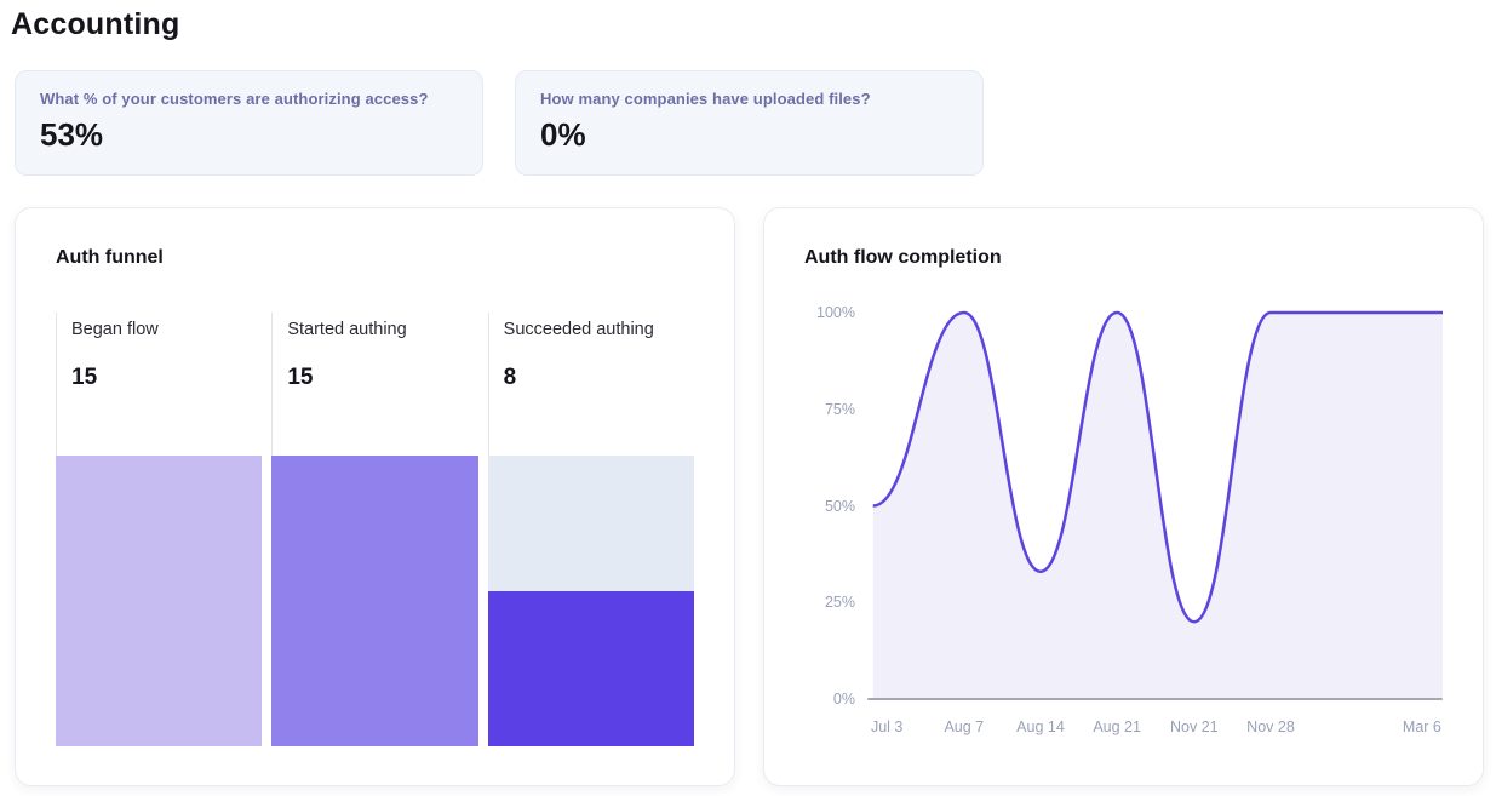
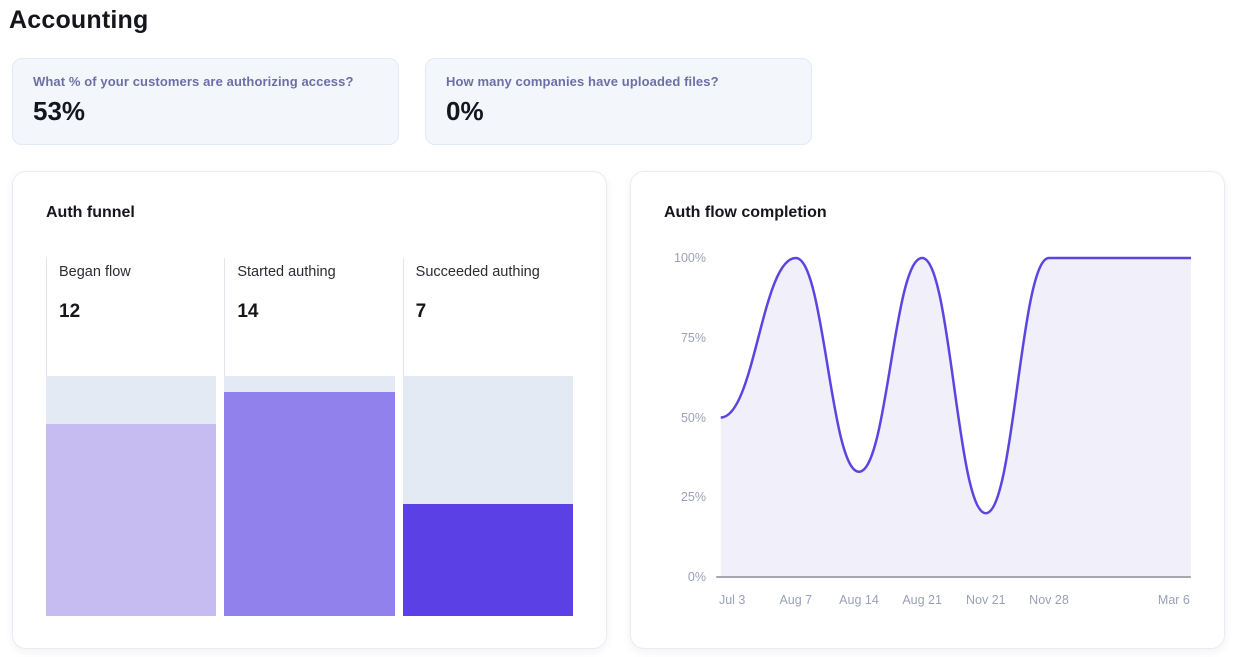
Auth funnel/Began flow: 15 -> 12
Auth funnel/Started authing: 15 -> 14
Auth funnel/Succeeded authing: 8 -> 7
